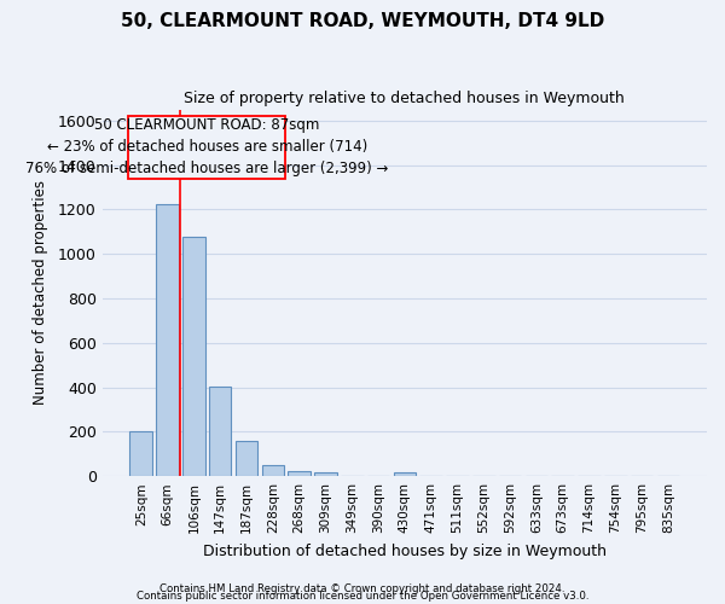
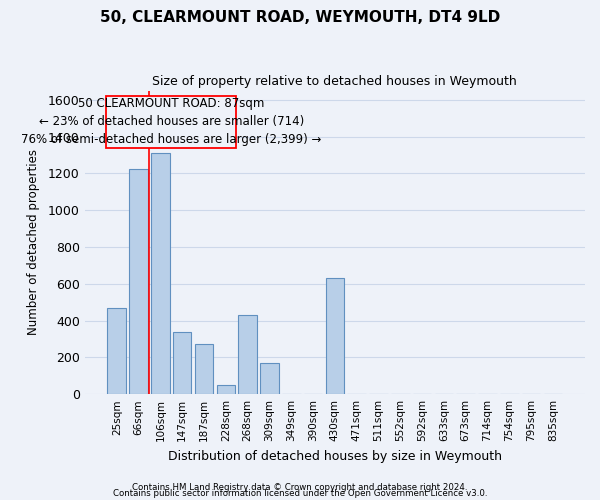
25sqm: 200 -> 470
106sqm: 1080 -> 1310
147sqm: 400 -> 340
187sqm: 160 -> 270
268sqm: 20 -> 430
309sqm: 20 -> 170
430sqm: 20 -> 630
